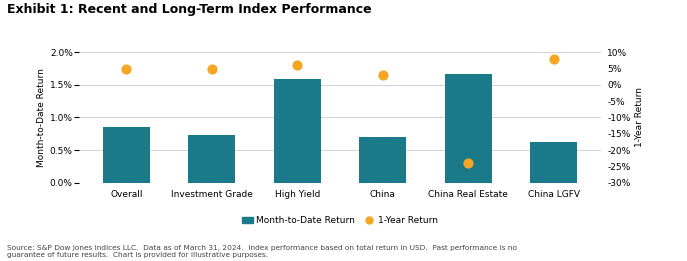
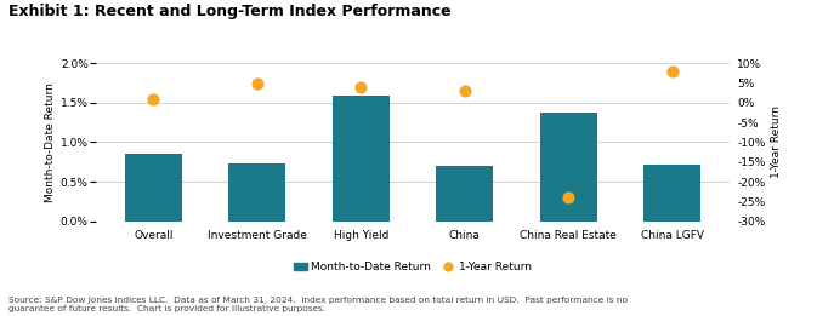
1-Year Return/Overall: 5% -> 1%
1-Year Return/High Yield: 6% -> 4%
Month-to-Date Return/China Real Estate: 1.67% -> 1.38%
Month-to-Date Return/China LGFV: 0.63% -> 0.72%
